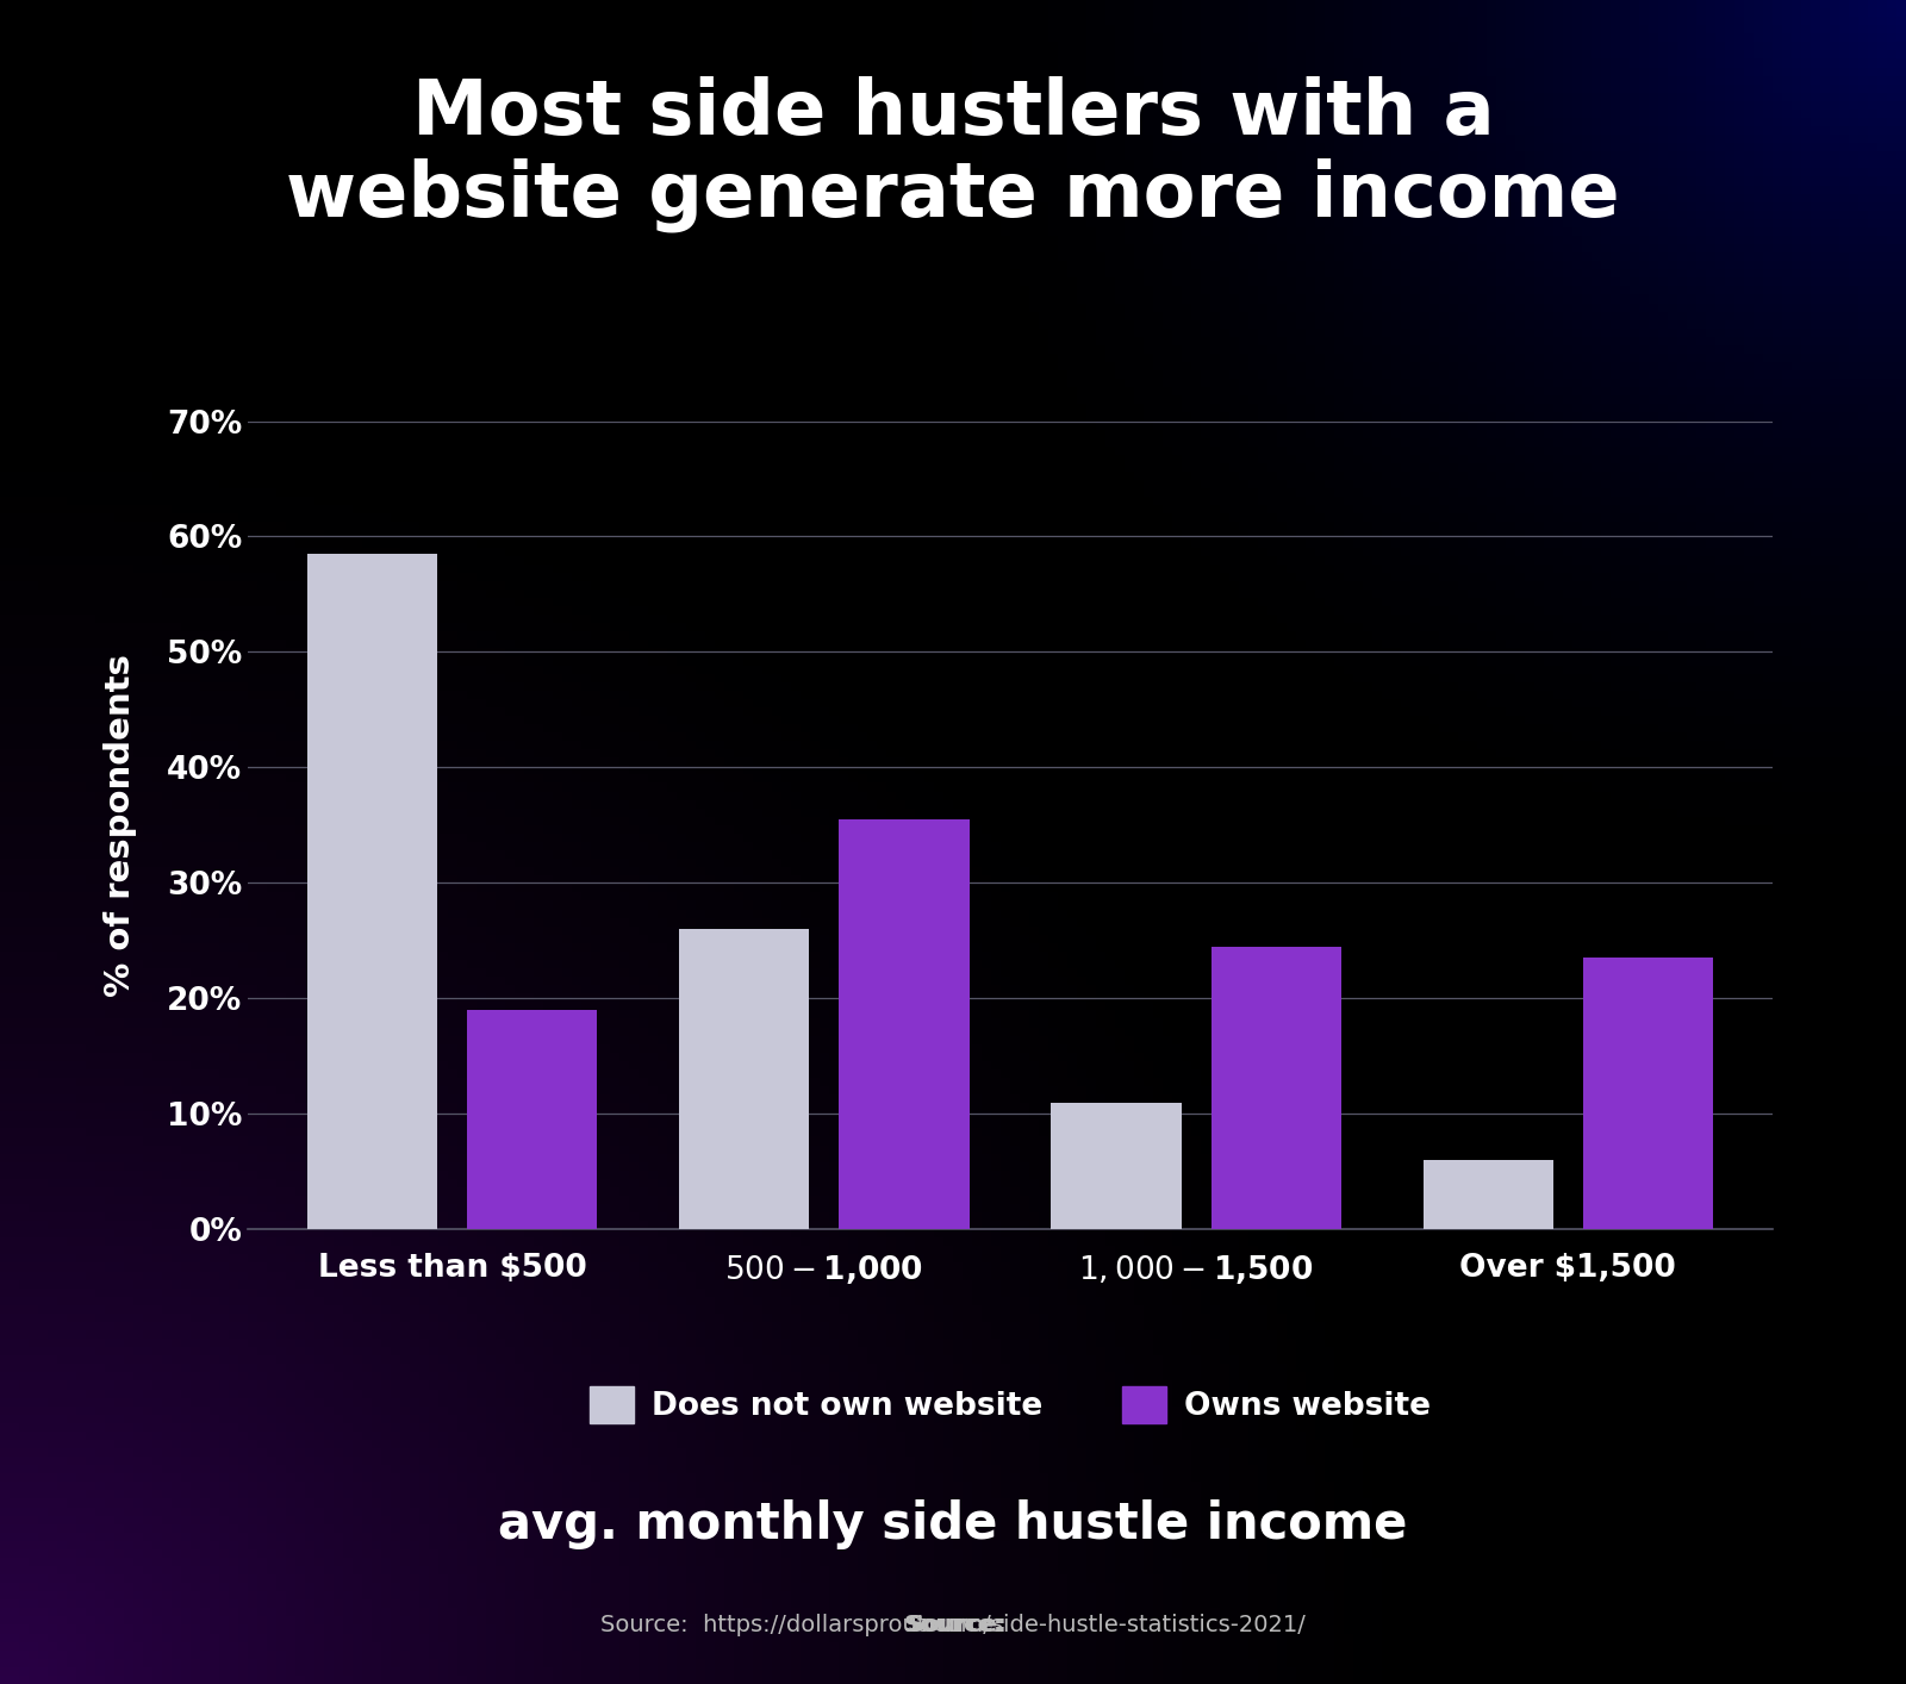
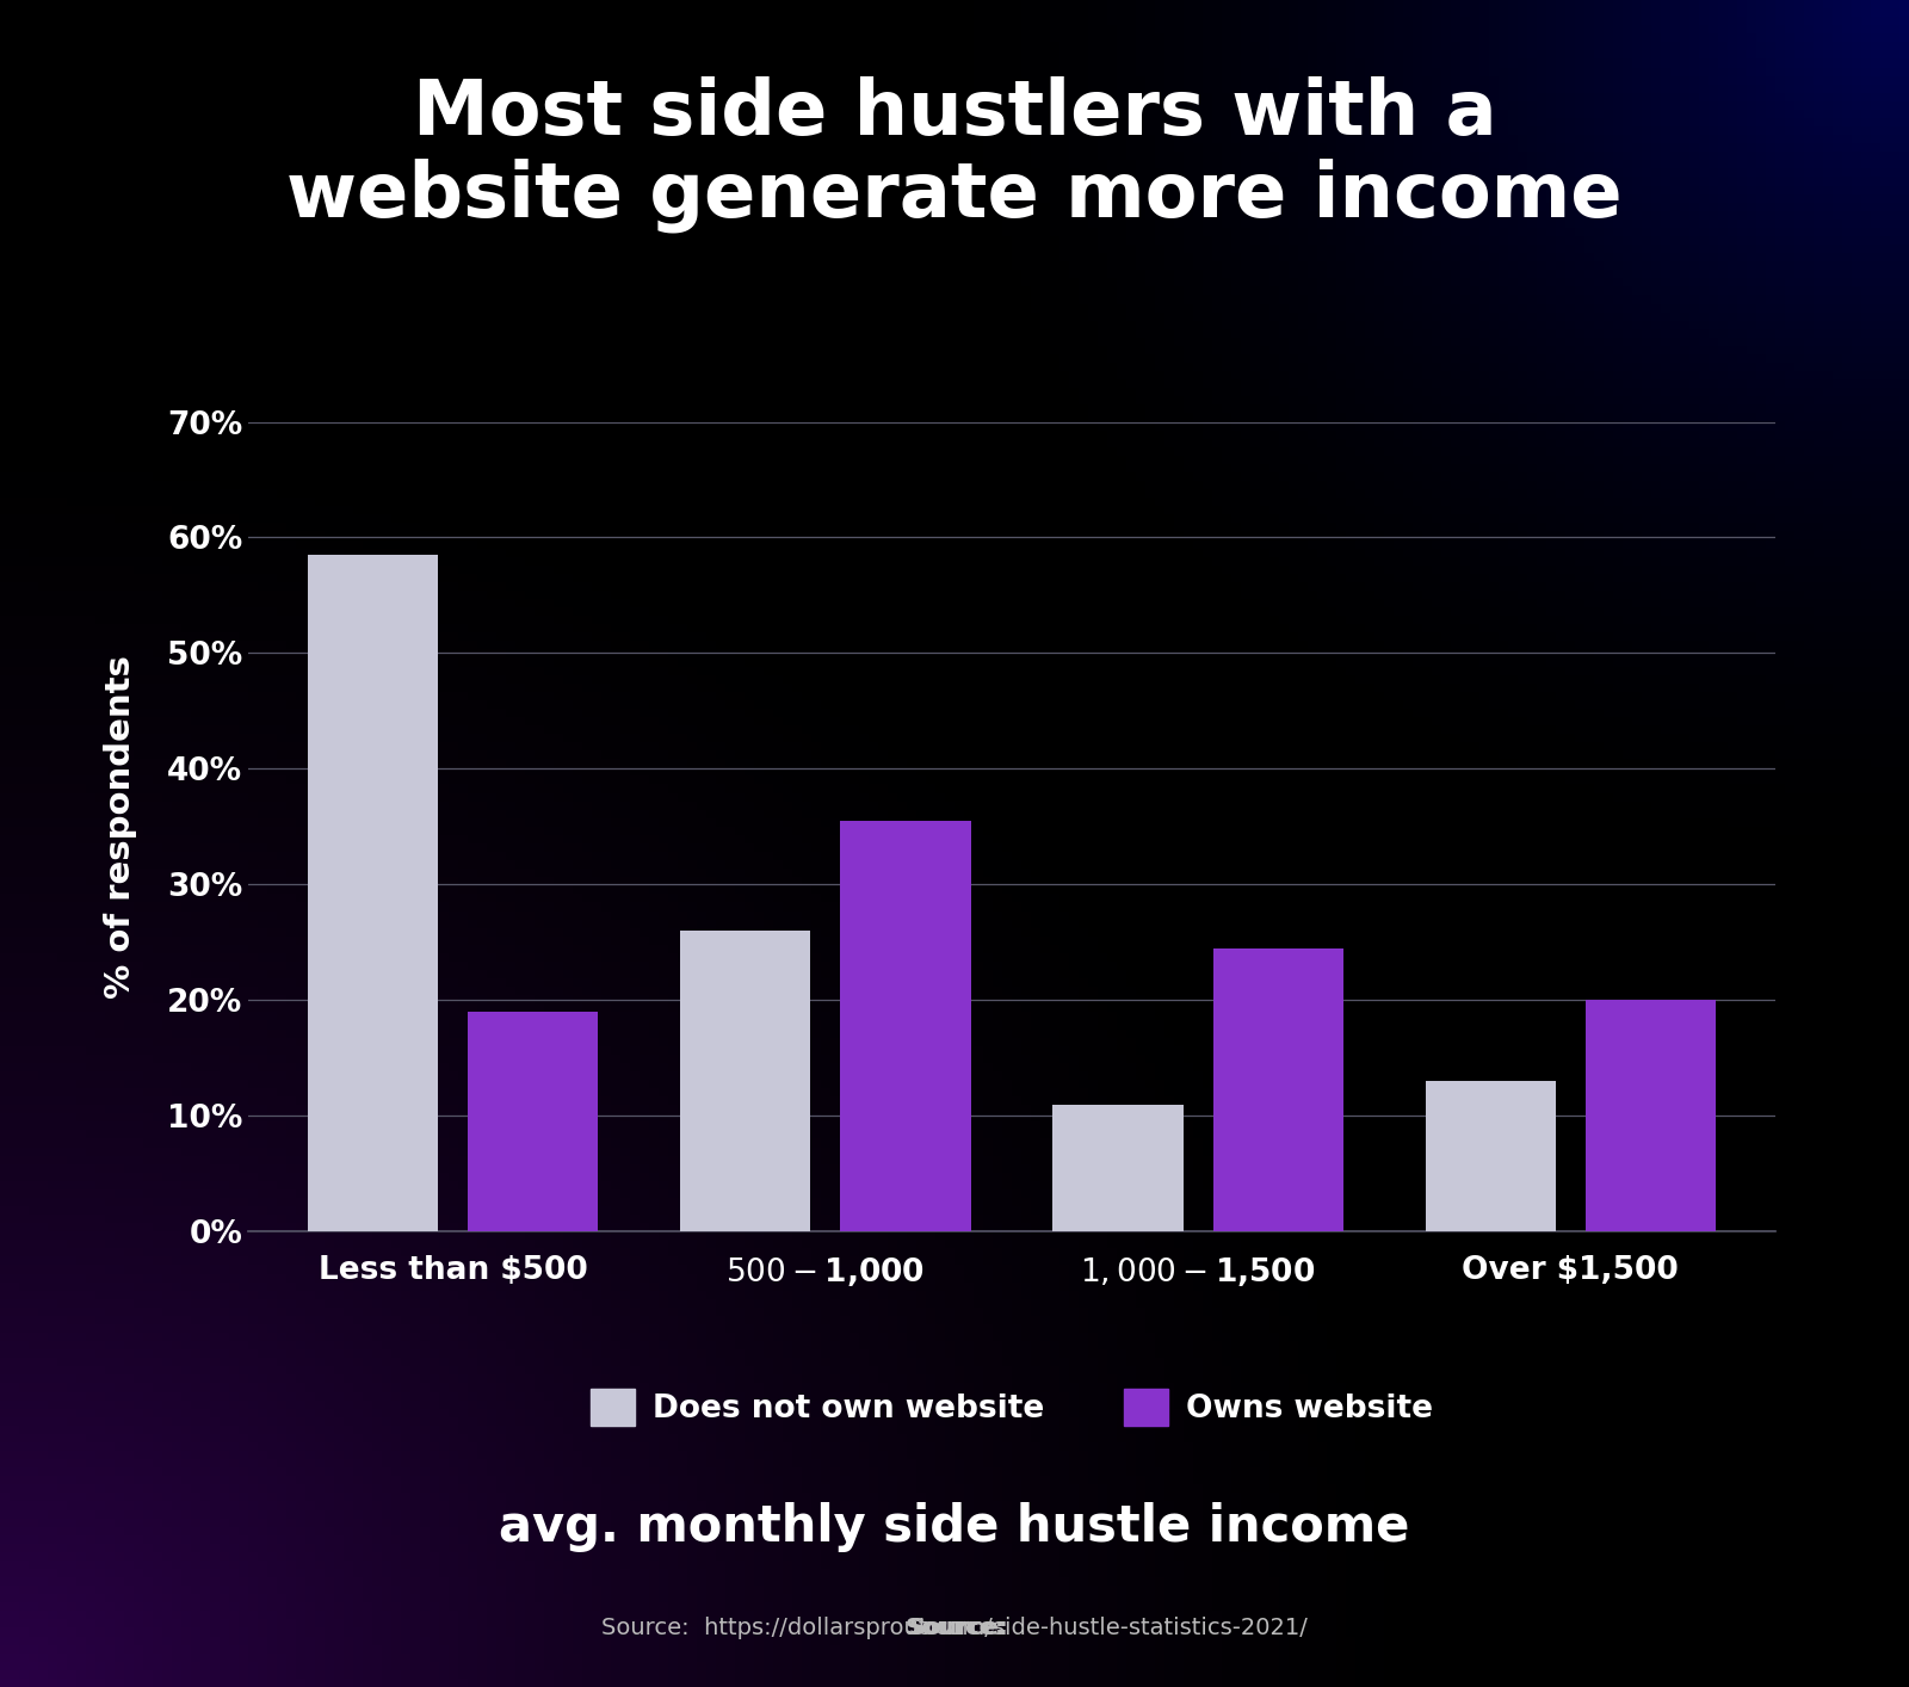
Does not own website/Over $1,500: 6.0% -> 13.0%
Owns website/Over $1,500: 23.5% -> 20.0%
